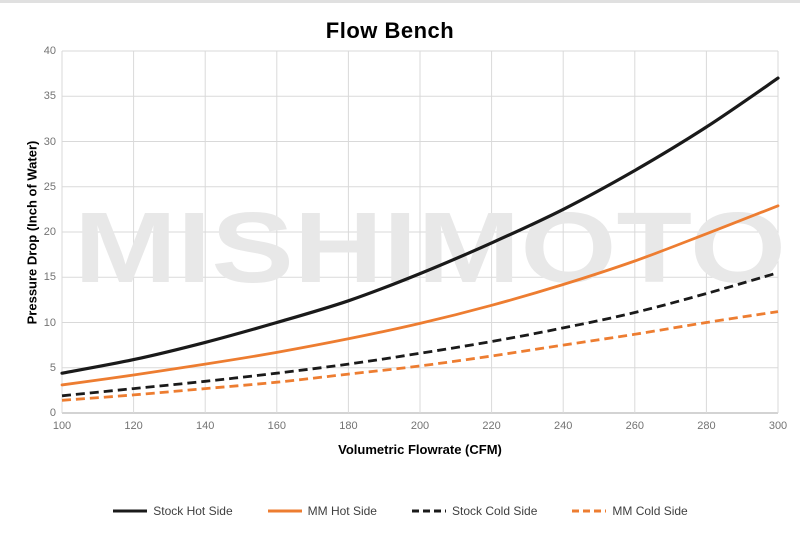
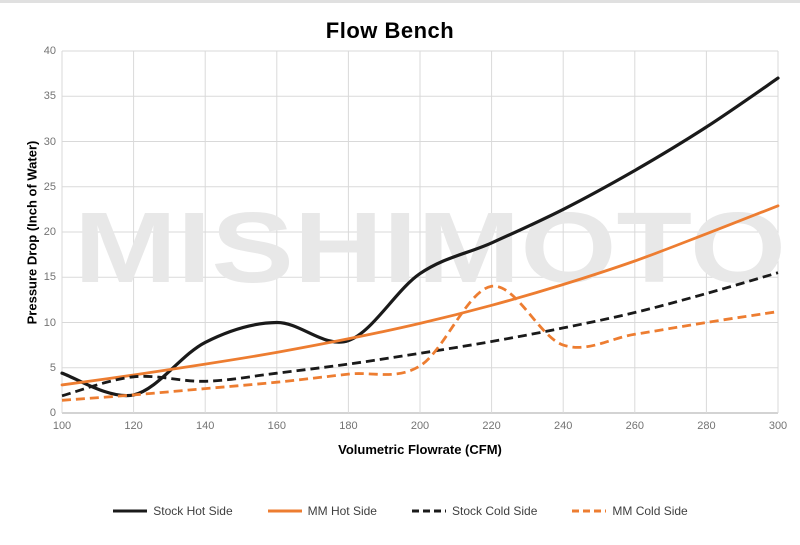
Stock Hot Side/120: 6 -> 2
Stock Cold Side/120: 3 -> 4
Stock Hot Side/180: 12 -> 8
MM Cold Side/220: 6 -> 14
